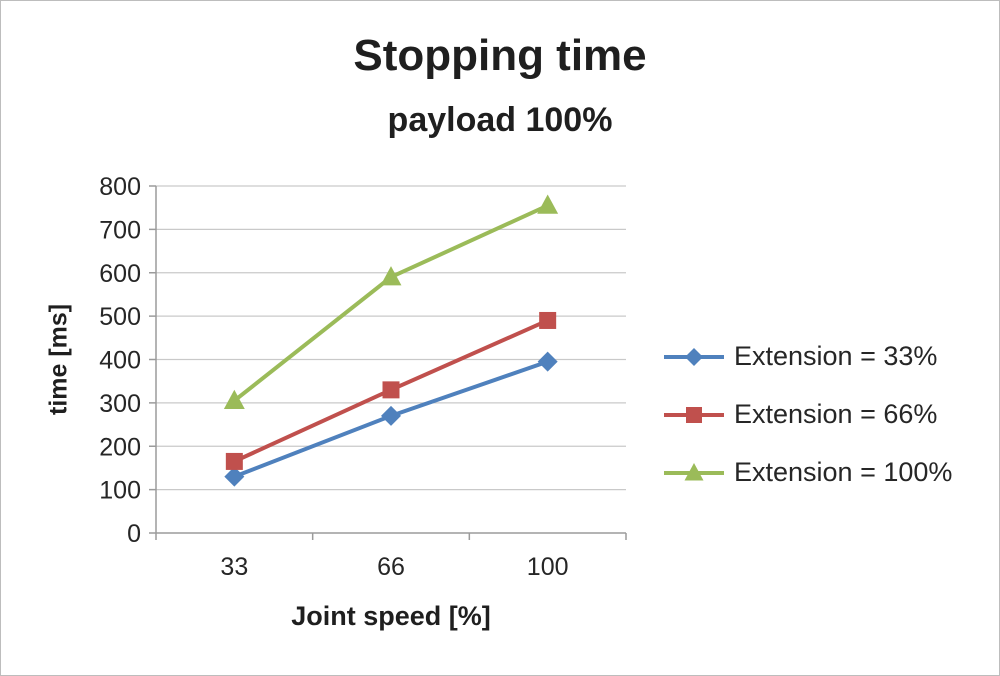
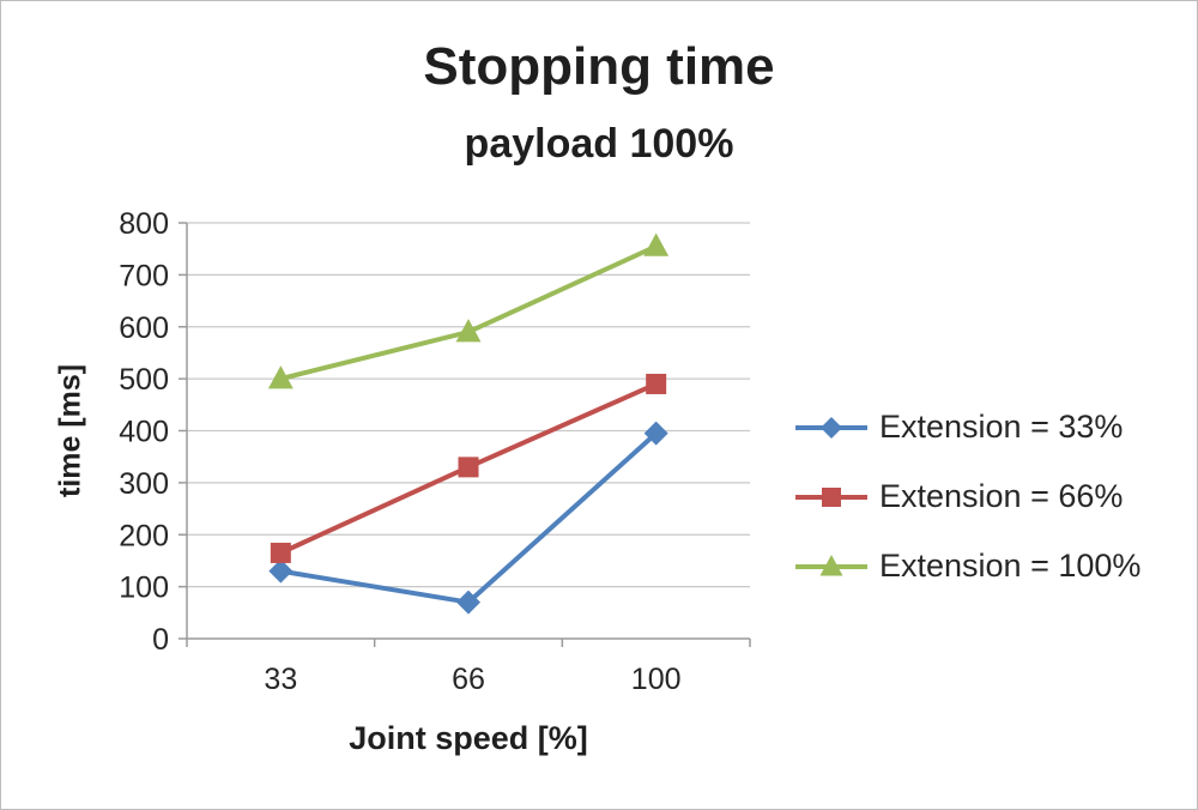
Extension = 100%/33: 300 -> 500
Extension = 33%/66: 270 -> 70
